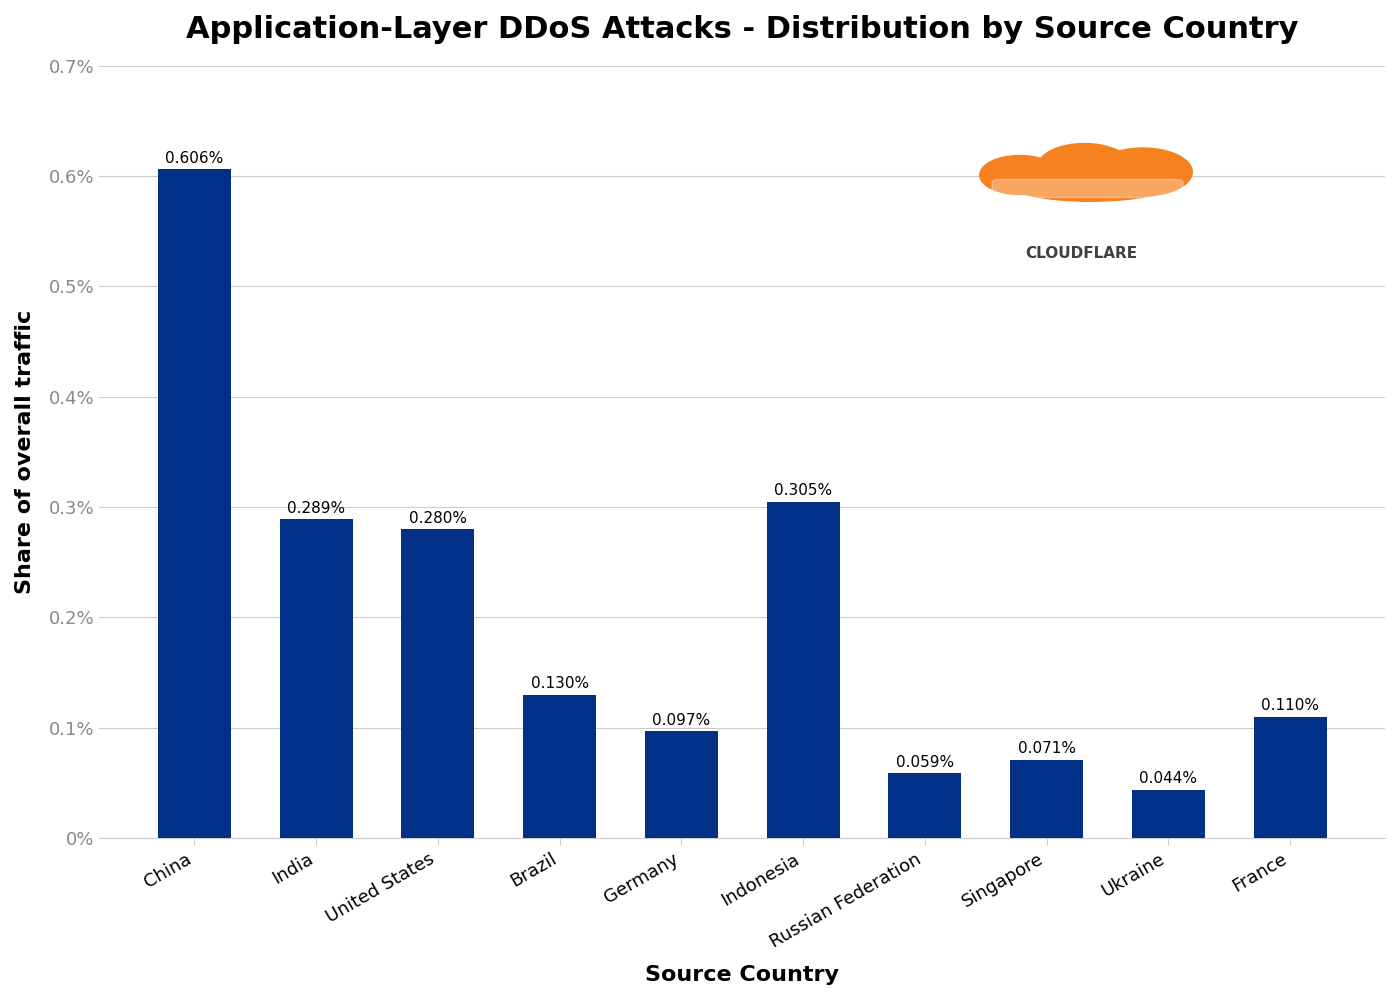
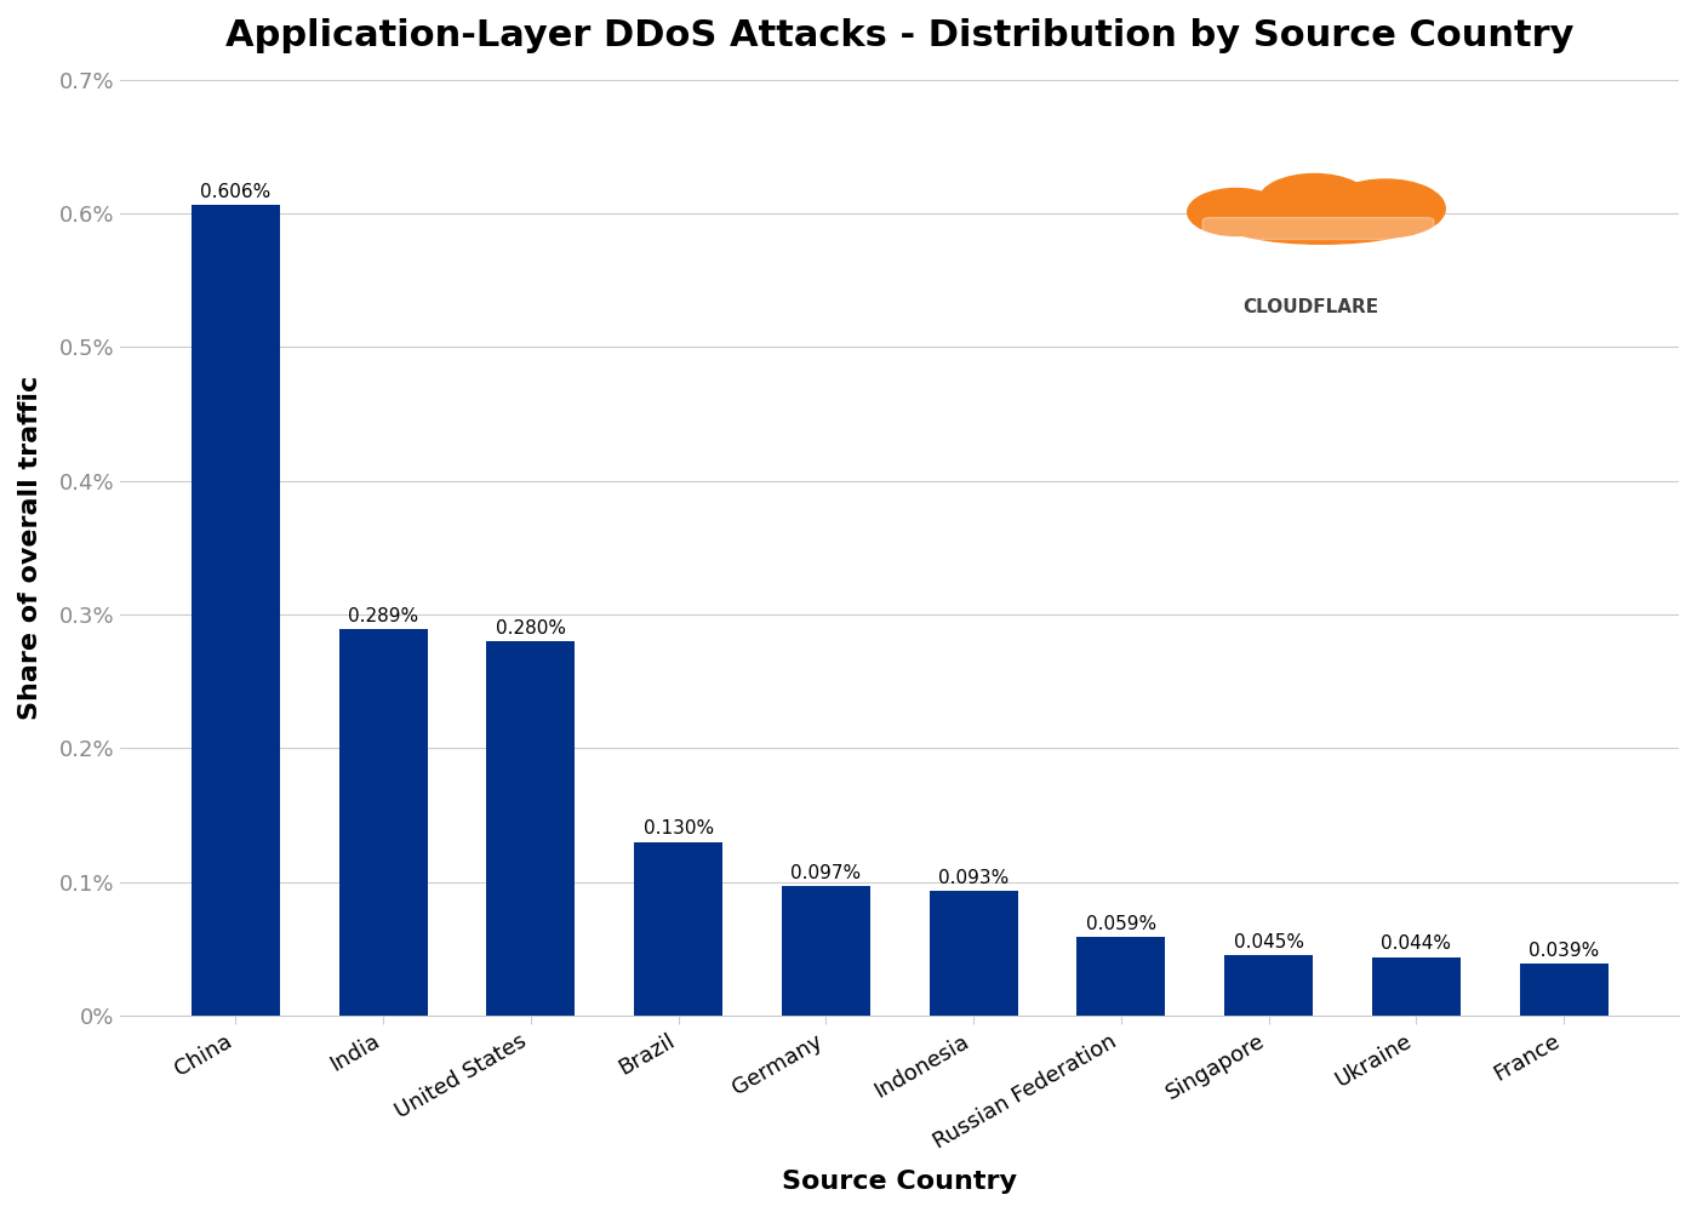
Indonesia: 0.305% -> 0.093%
Singapore: 0.071% -> 0.045%
France: 0.110% -> 0.039%
